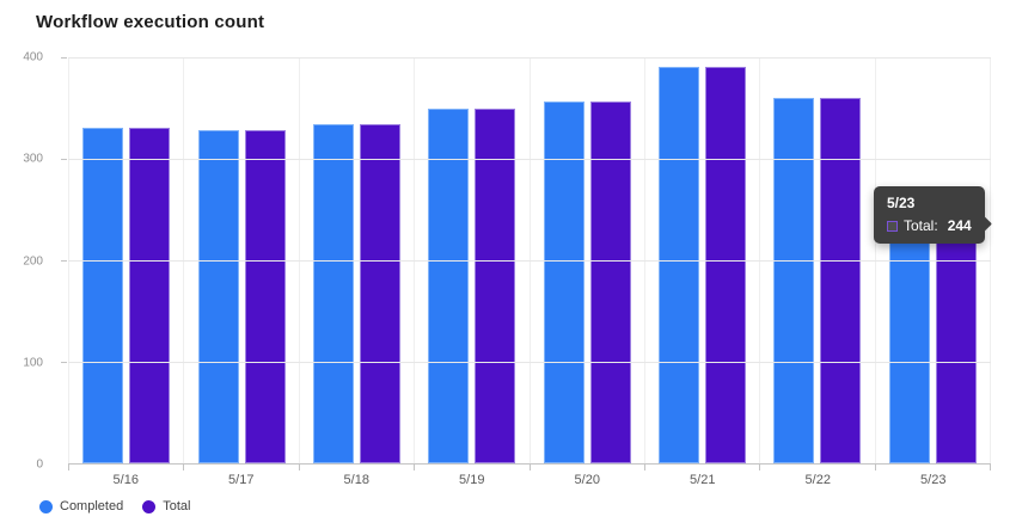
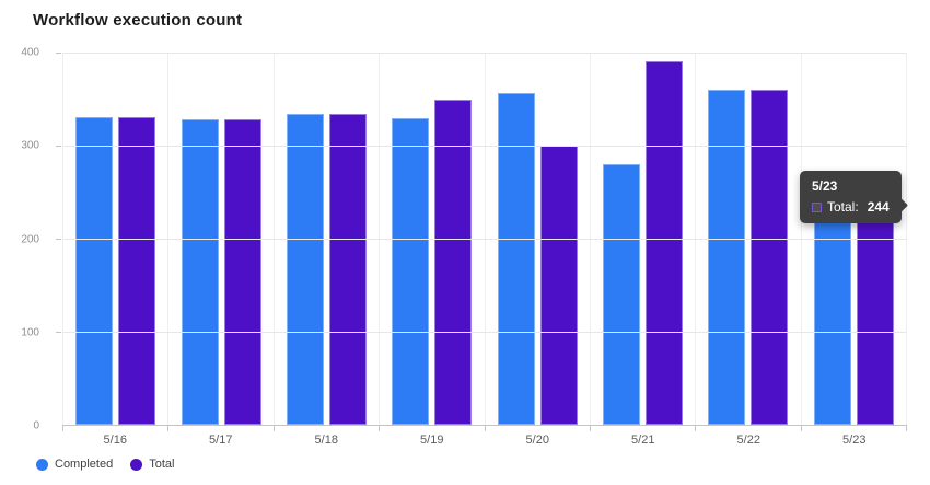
Completed/5/19: 350 -> 330
Total/5/20: 360 -> 300
Completed/5/21: 390 -> 280
